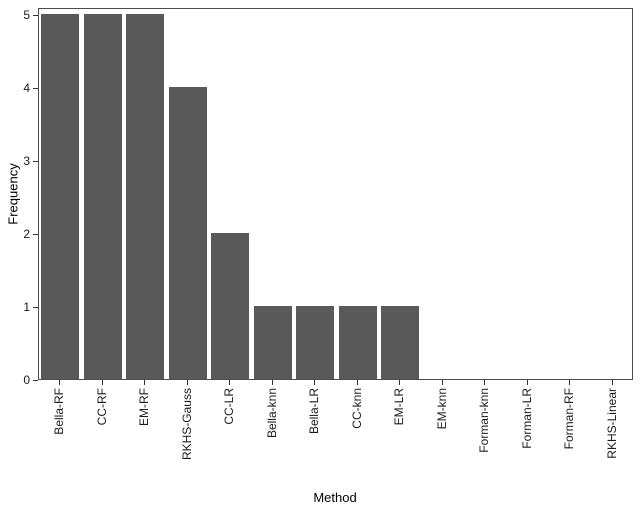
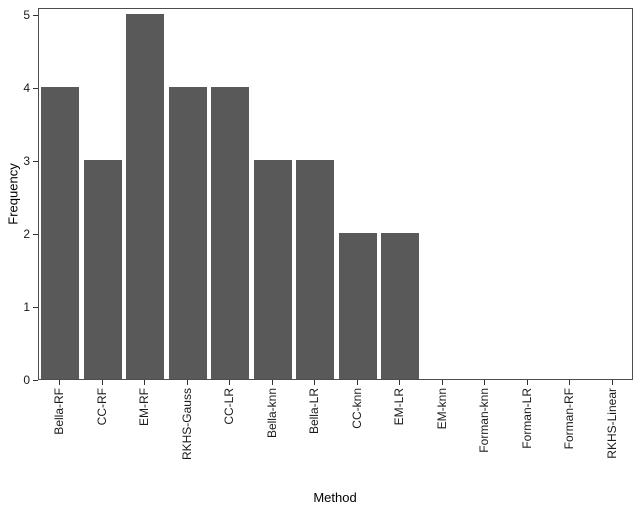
Bella-RF: 5 -> 4
CC-RF: 5 -> 3
CC-LR: 2 -> 4
Bella-knn: 1 -> 3
Bella-LR: 1 -> 3
CC-knn: 1 -> 2
EM-LR: 1 -> 2
